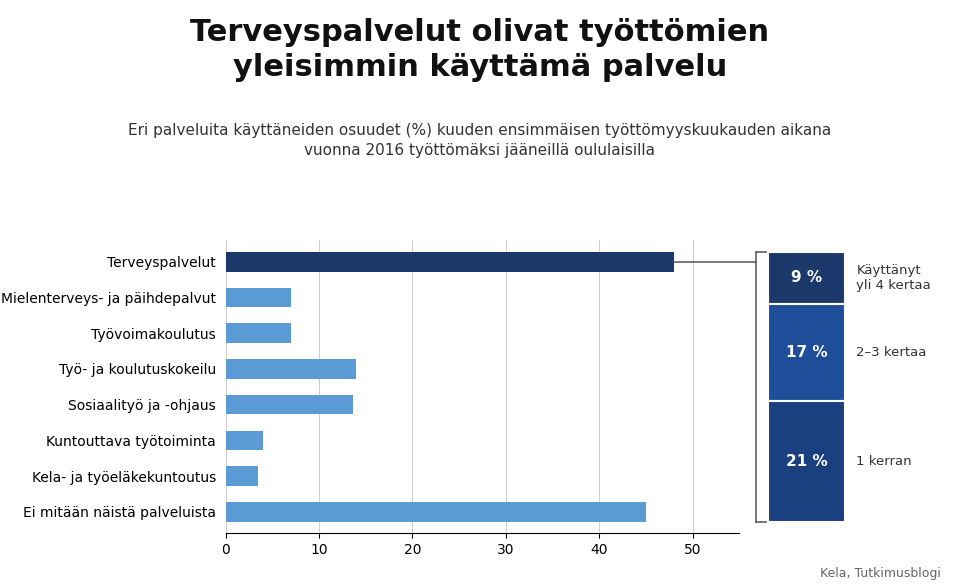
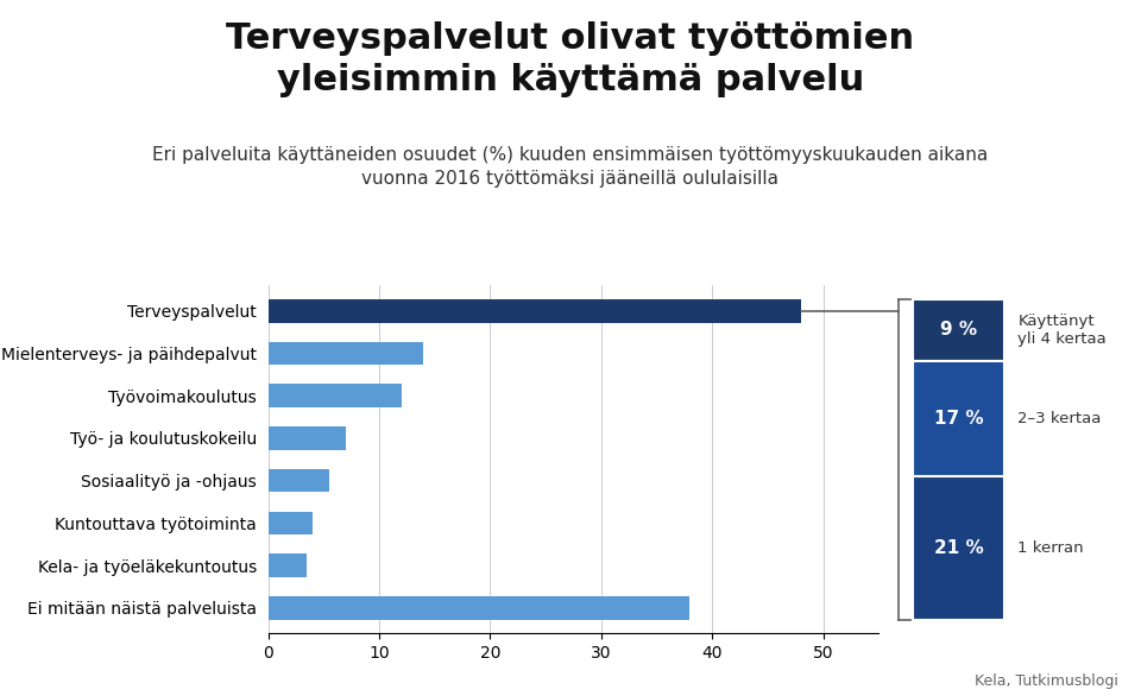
Mielenterveys- ja päihdepalvut: 7.0 -> 14.0
Työvoimakoulutus: 7.0 -> 12.0
Työ- ja koulutuskokeilu: 14.0 -> 7.0
Sosiaalityö ja -ohjaus: 13.6 -> 5.5
Ei mitään näistä palveluista: 45.0 -> 38.0
